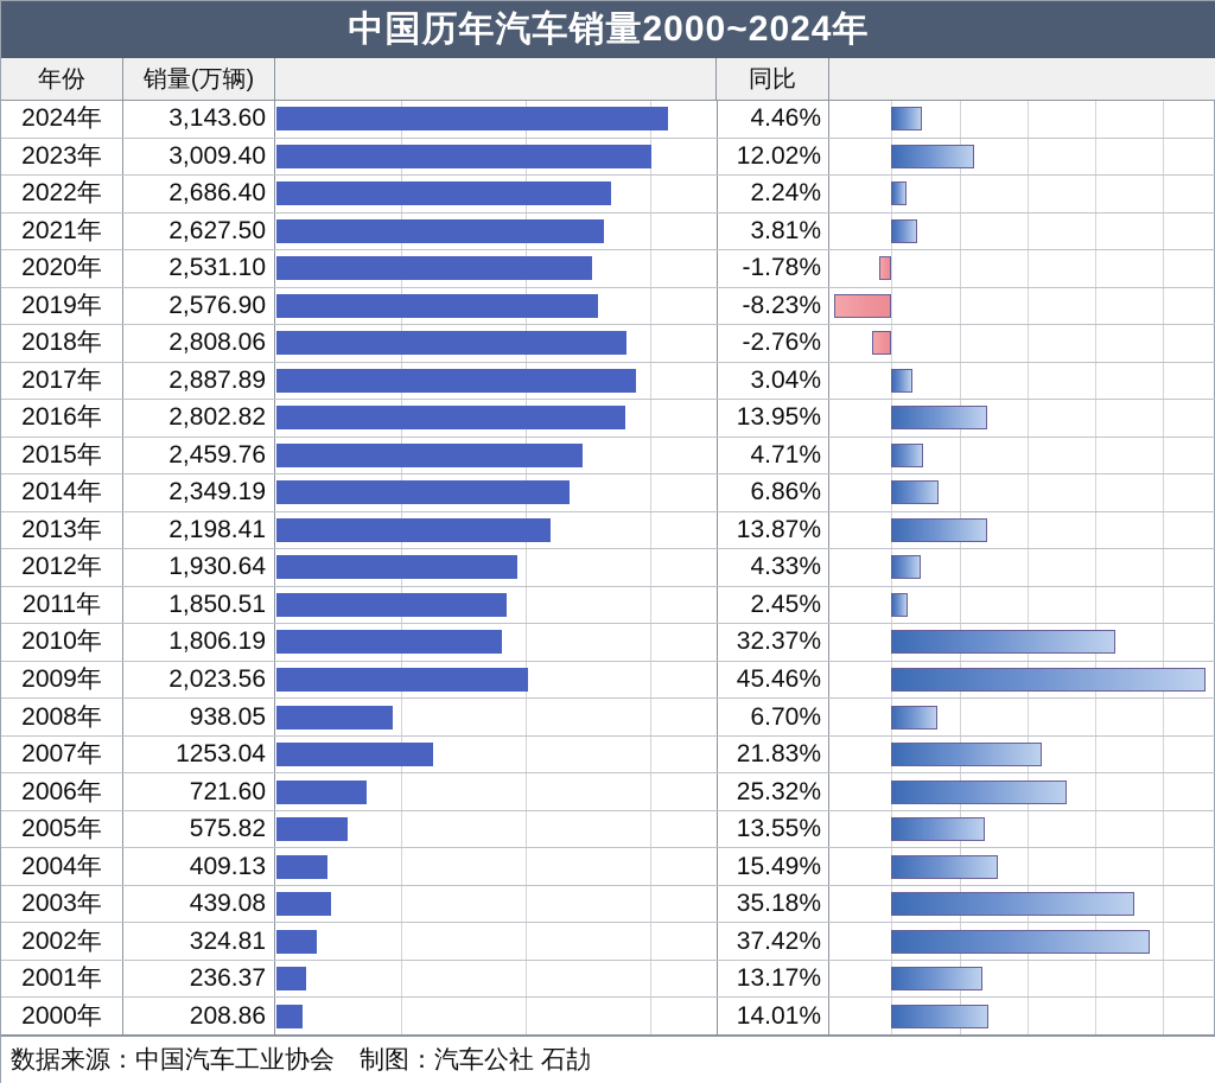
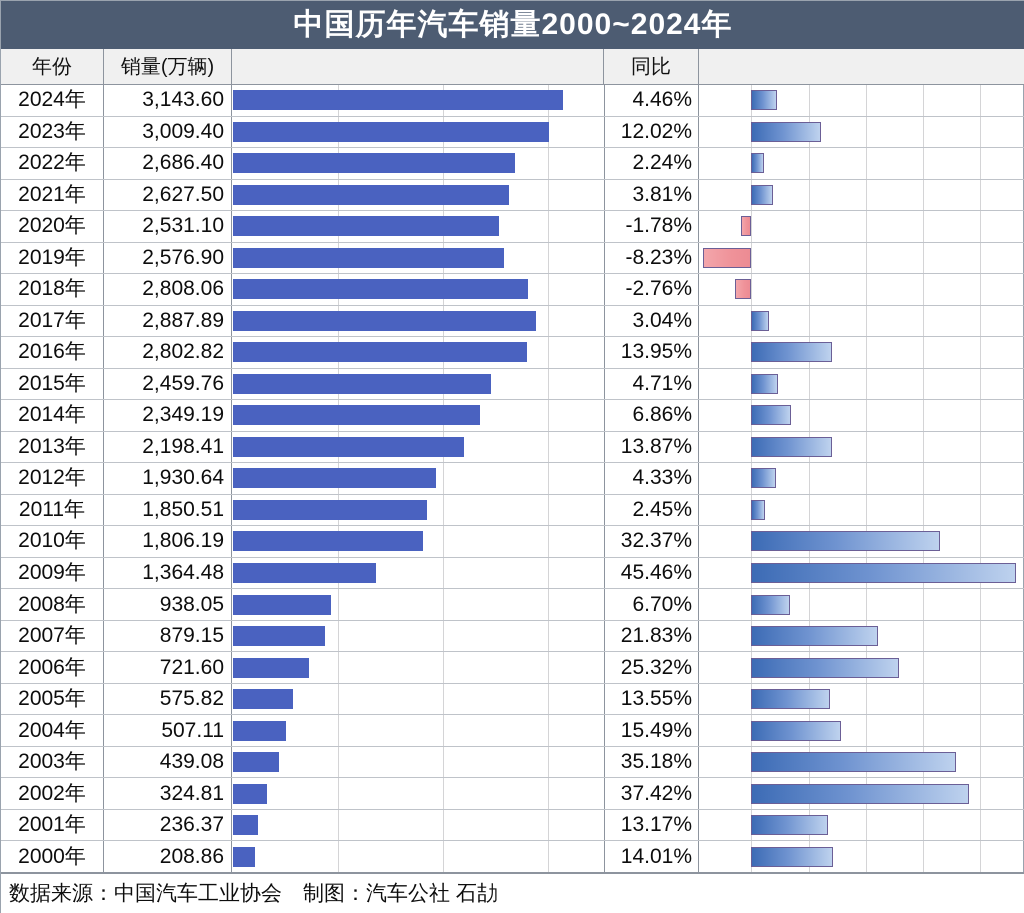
销量(万辆)/2009年: 2,023.56 -> 1,364.48
销量(万辆)/2007年: 1253.04 -> 879.15
销量(万辆)/2004年: 409.13 -> 507.11
